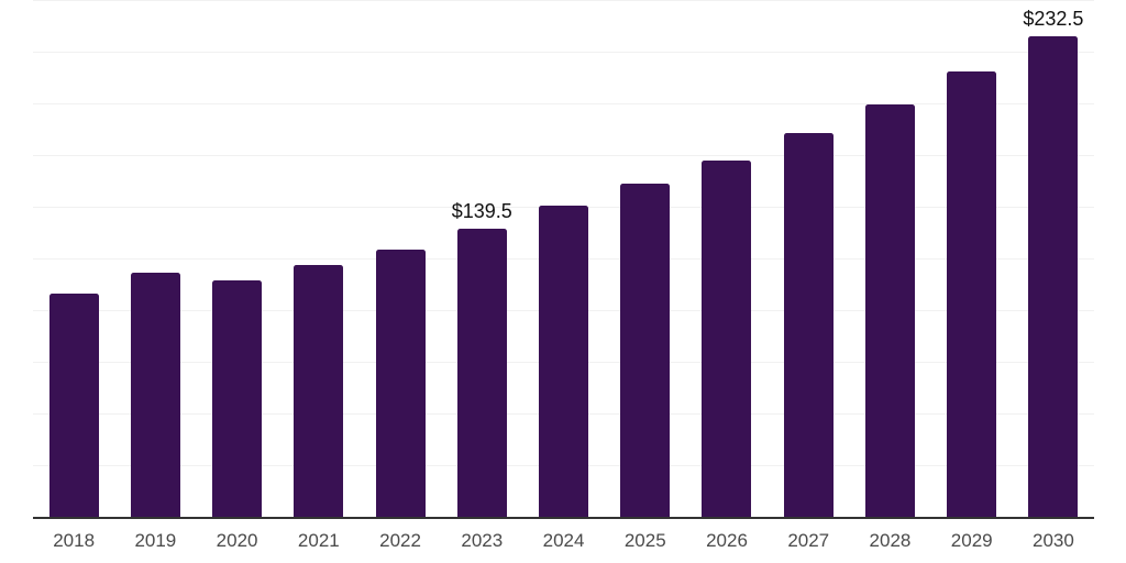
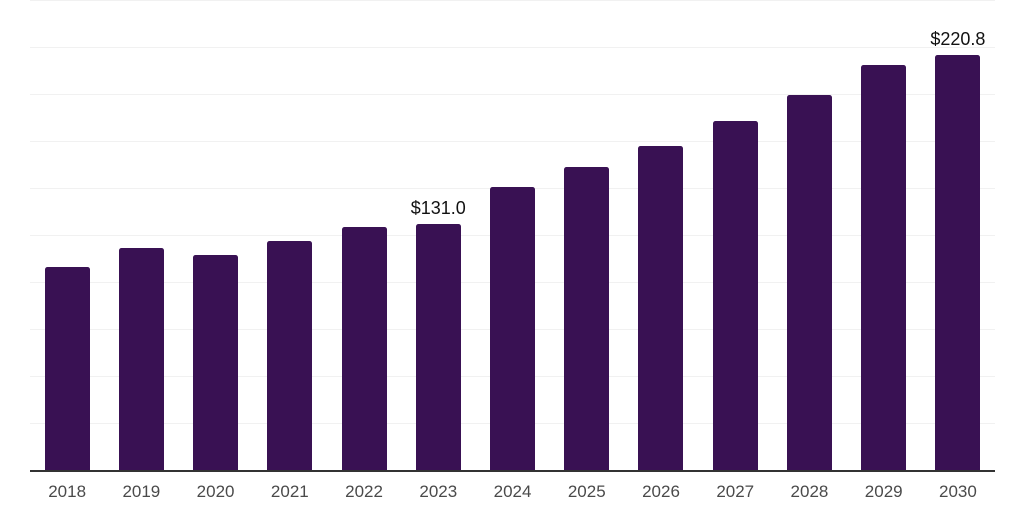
2023: $139.5 -> $131.0
2030: $232.5 -> $220.8
